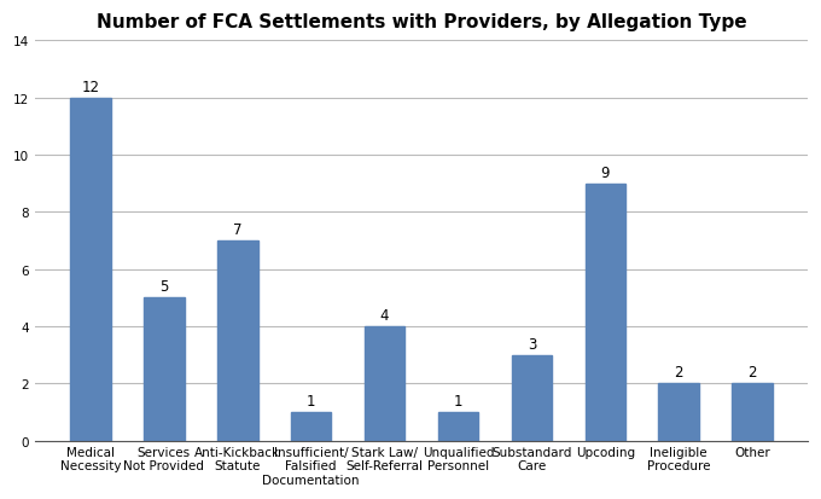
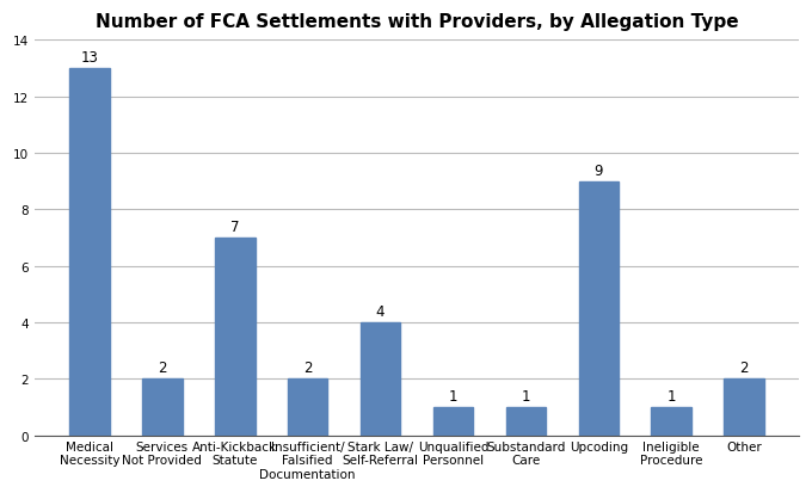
Medical Necessity: 12 -> 13
Services Not Provided: 5 -> 2
Insufficient/ Falsified Documentation: 1 -> 2
Substandard Care: 3 -> 1
Ineligible Procedure: 2 -> 1
